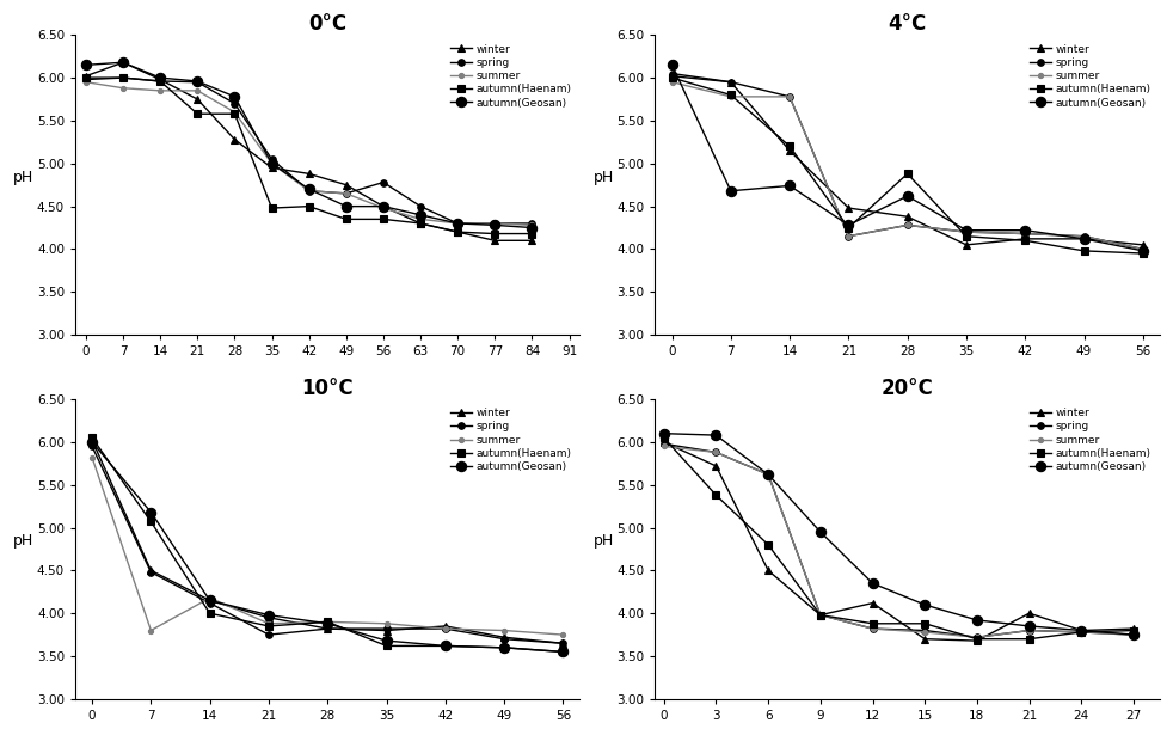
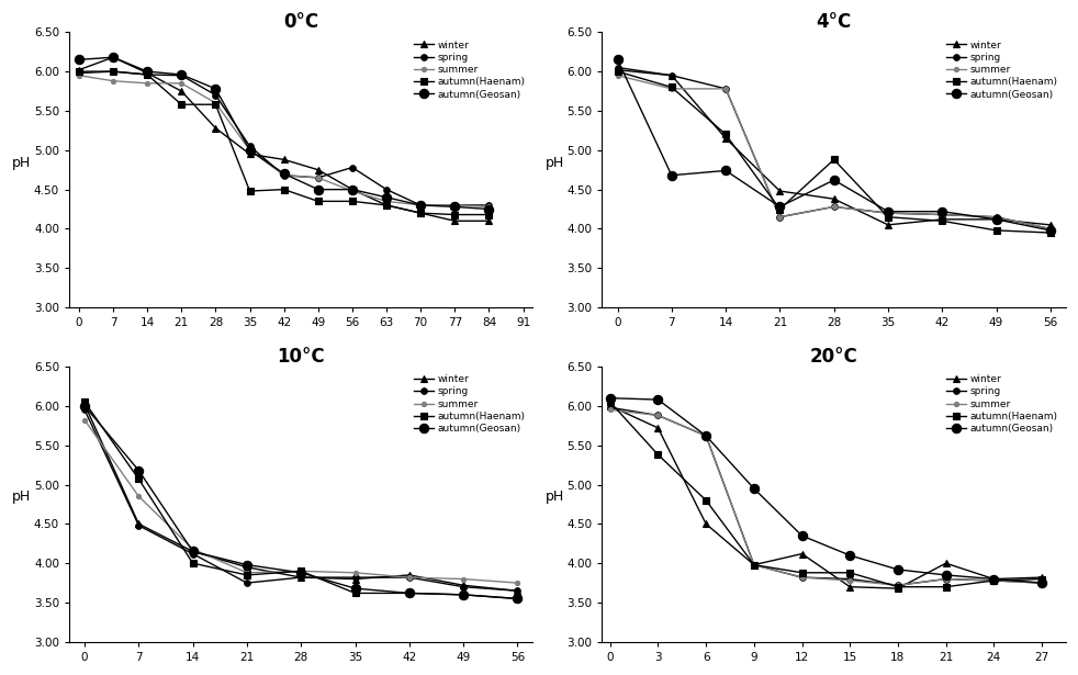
10°C/summer/7: 3.80 -> 4.85
